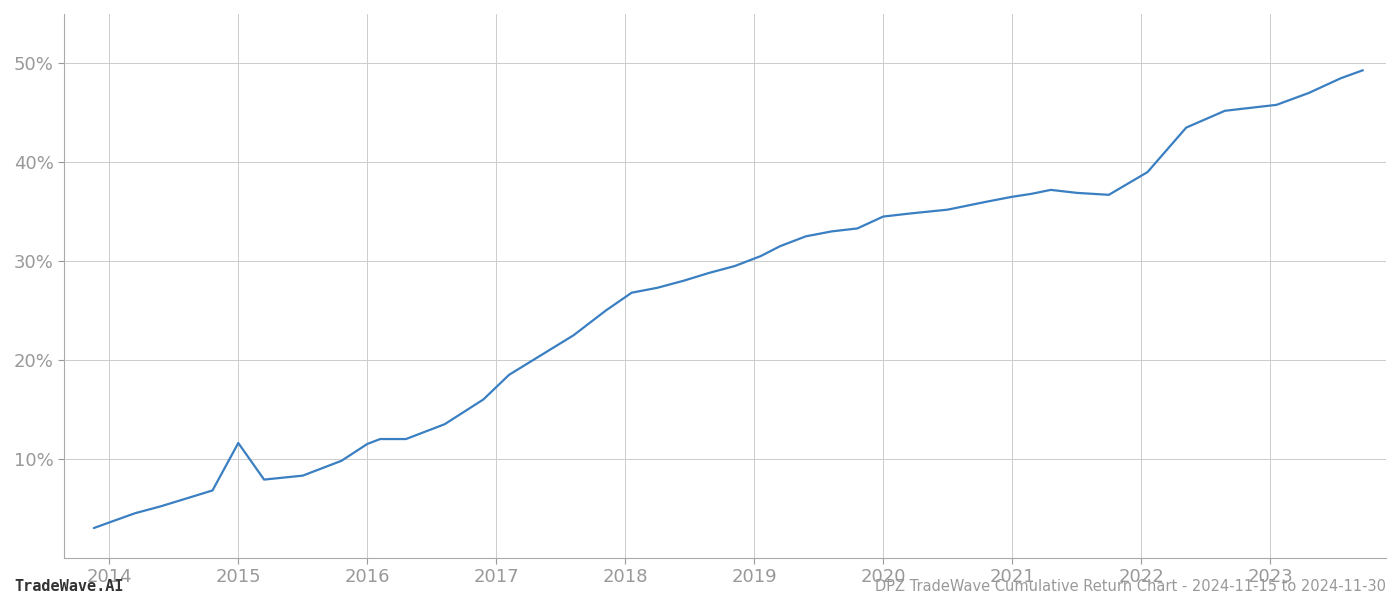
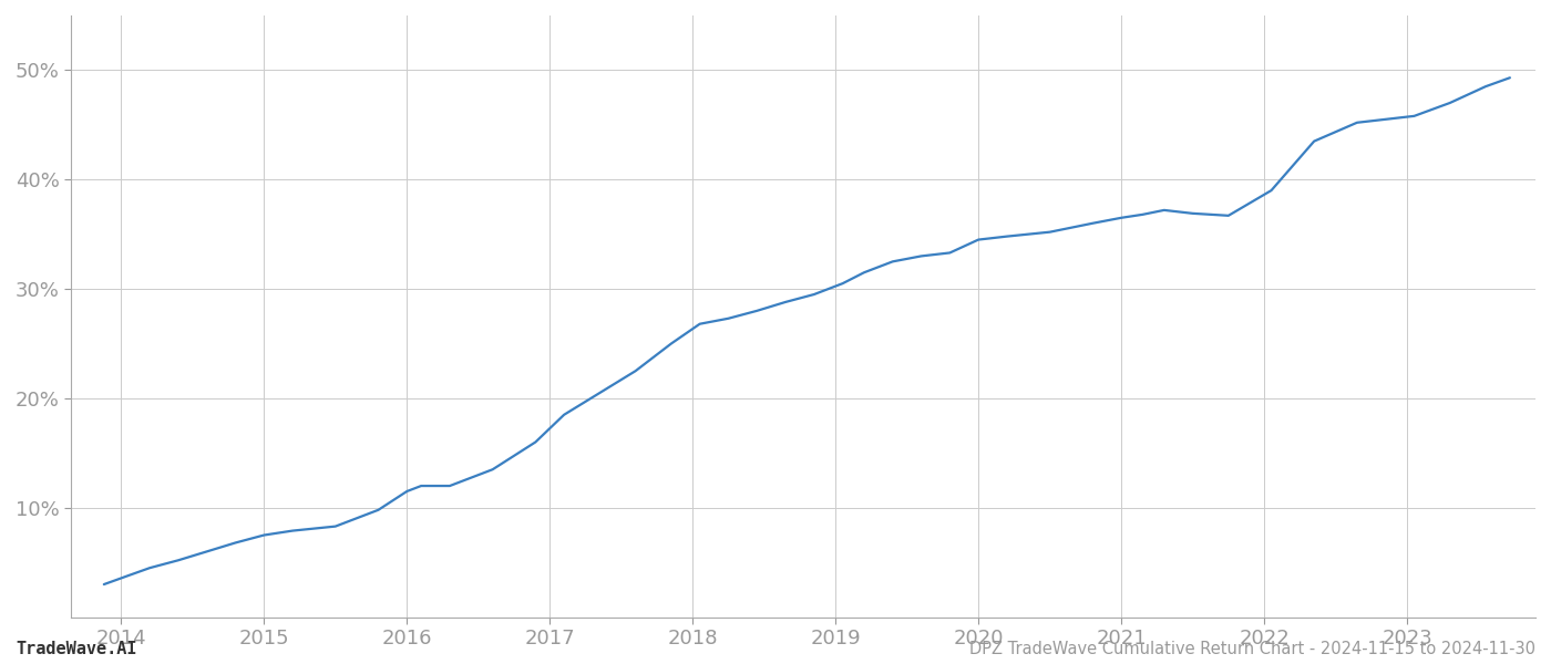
2015: 11.6% -> 7.5%
